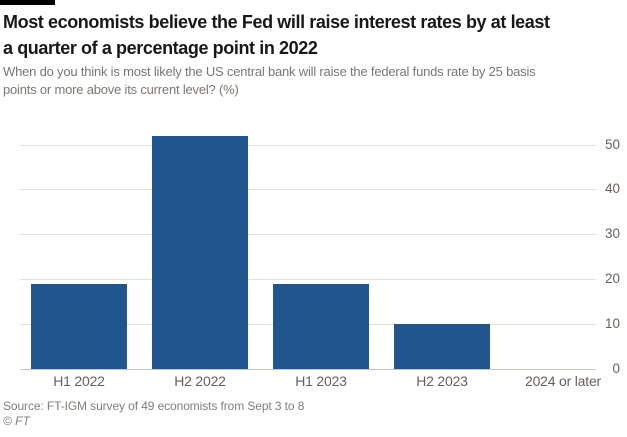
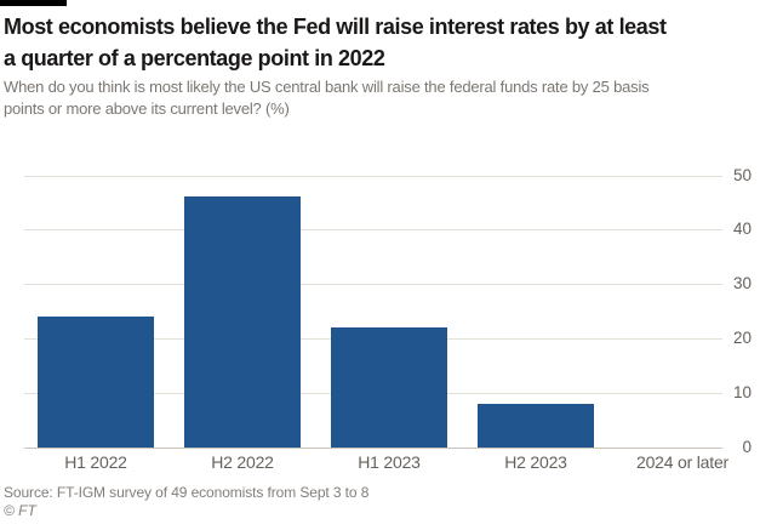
H1 2022: 19 -> 24
H2 2022: 52 -> 46
H1 2023: 19 -> 22
H2 2023: 10 -> 8
